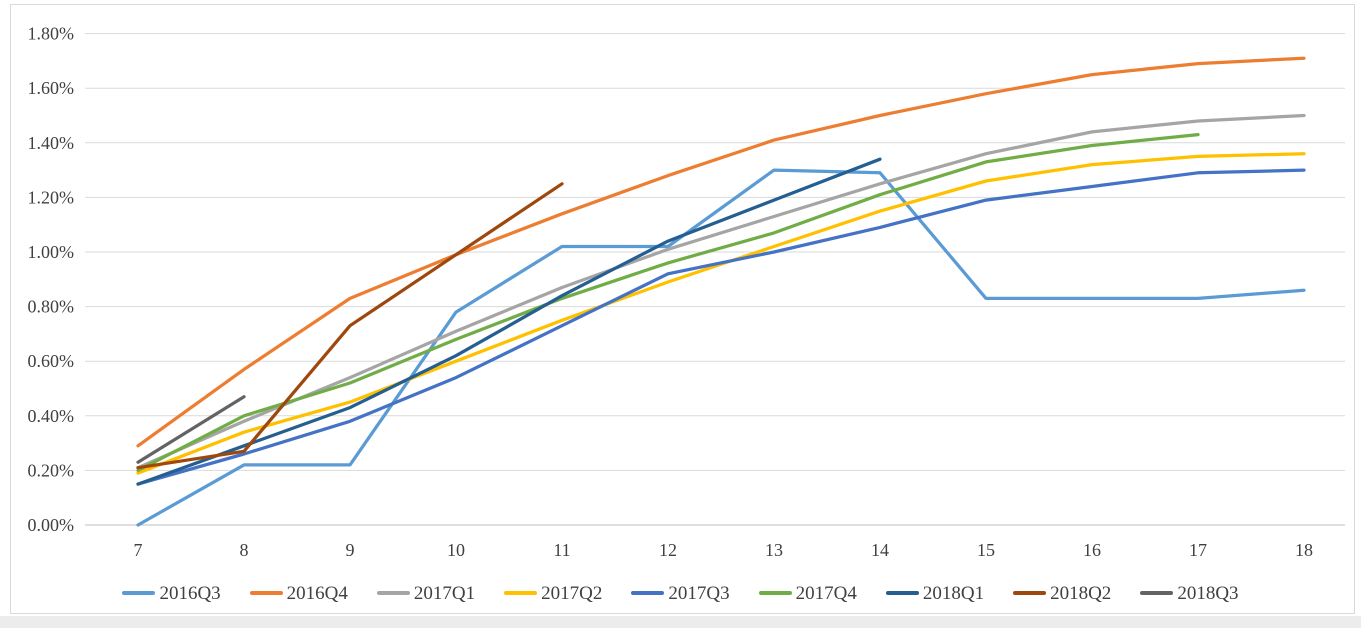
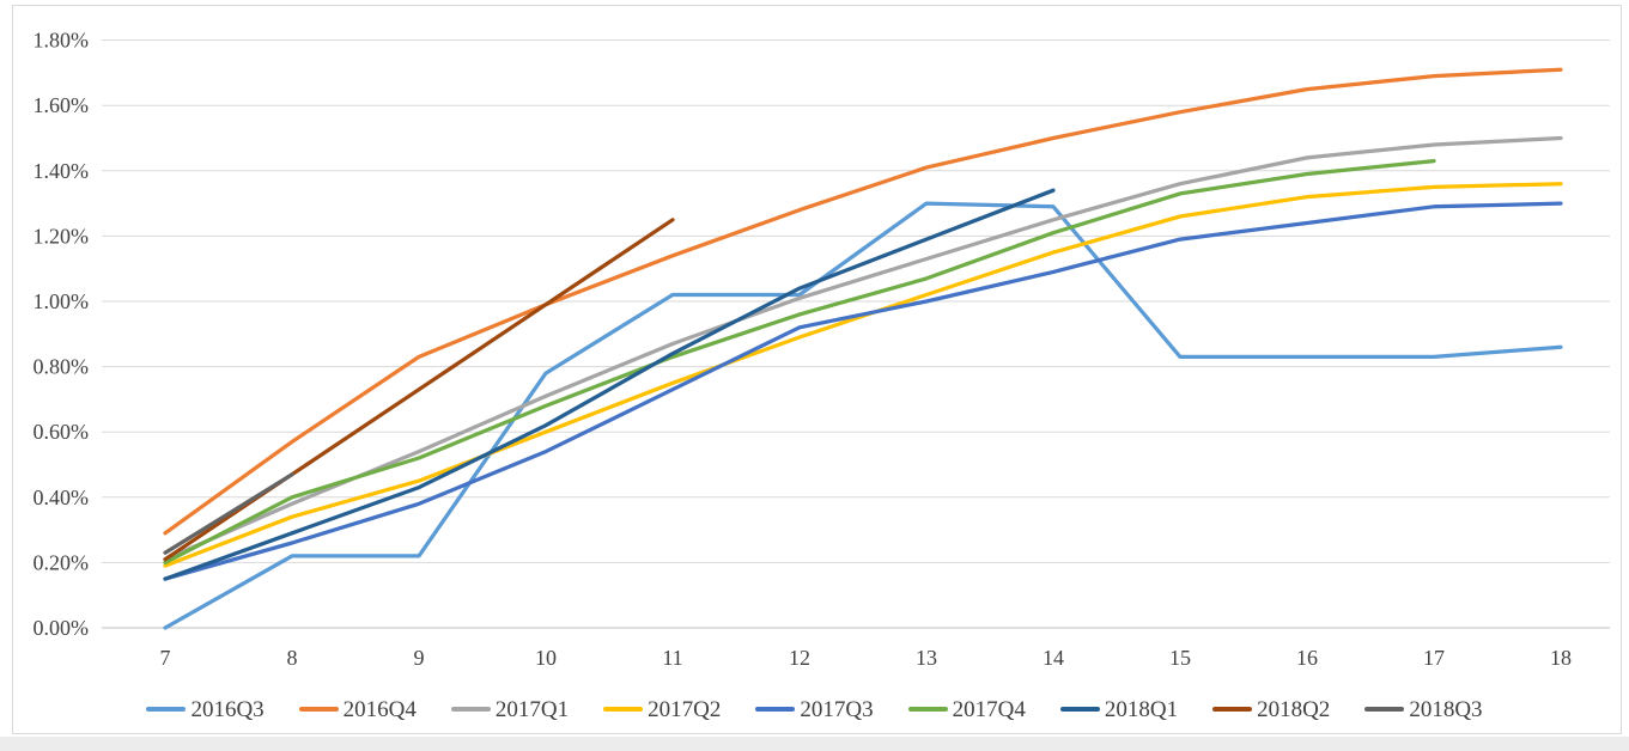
2018Q2/8: 0.27% -> 0.47%
